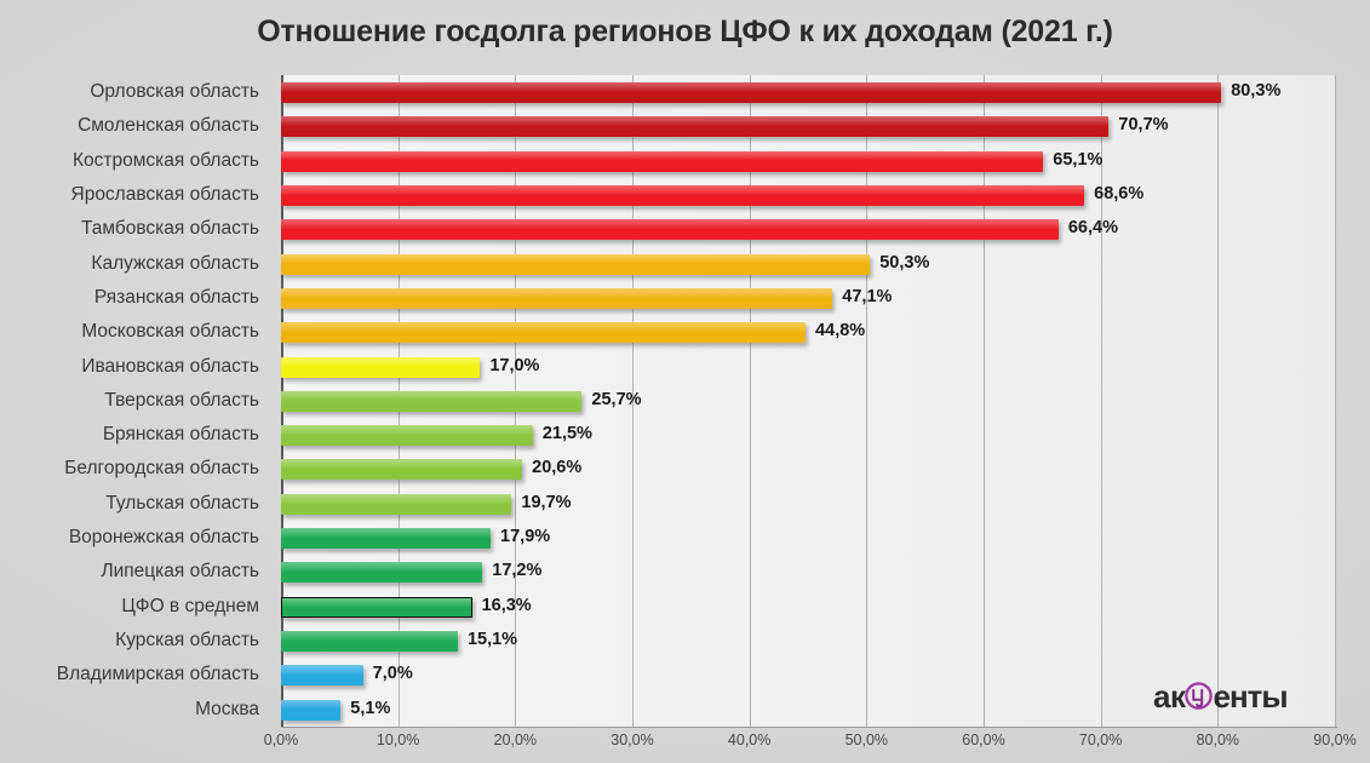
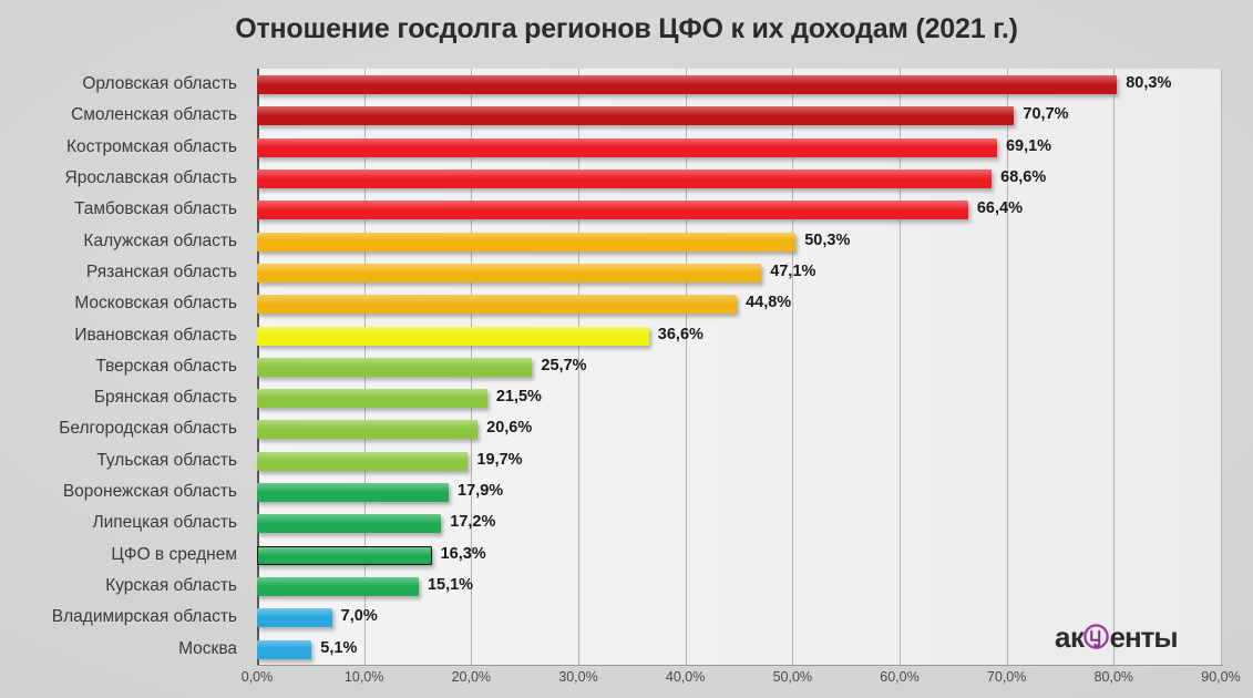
Костромская область: 65,1% -> 69,1%
Ивановская область: 17,0% -> 36,6%
